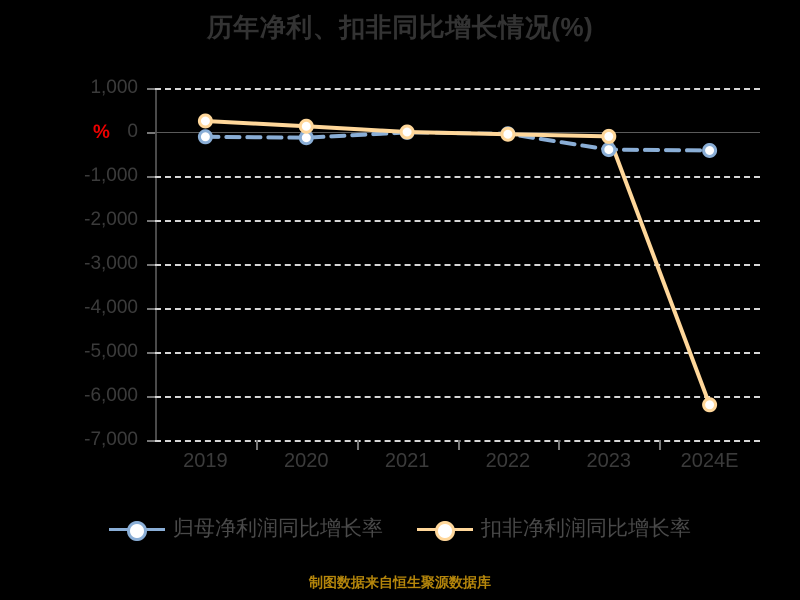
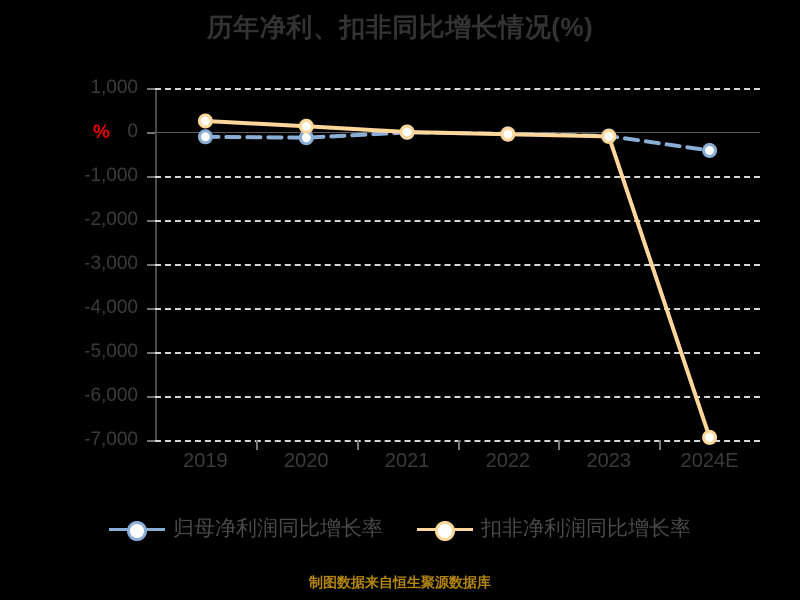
归母净利润同比增长率/2023: -400 -> -100
扣非净利润同比增长率/2024E: -6200 -> -6900
